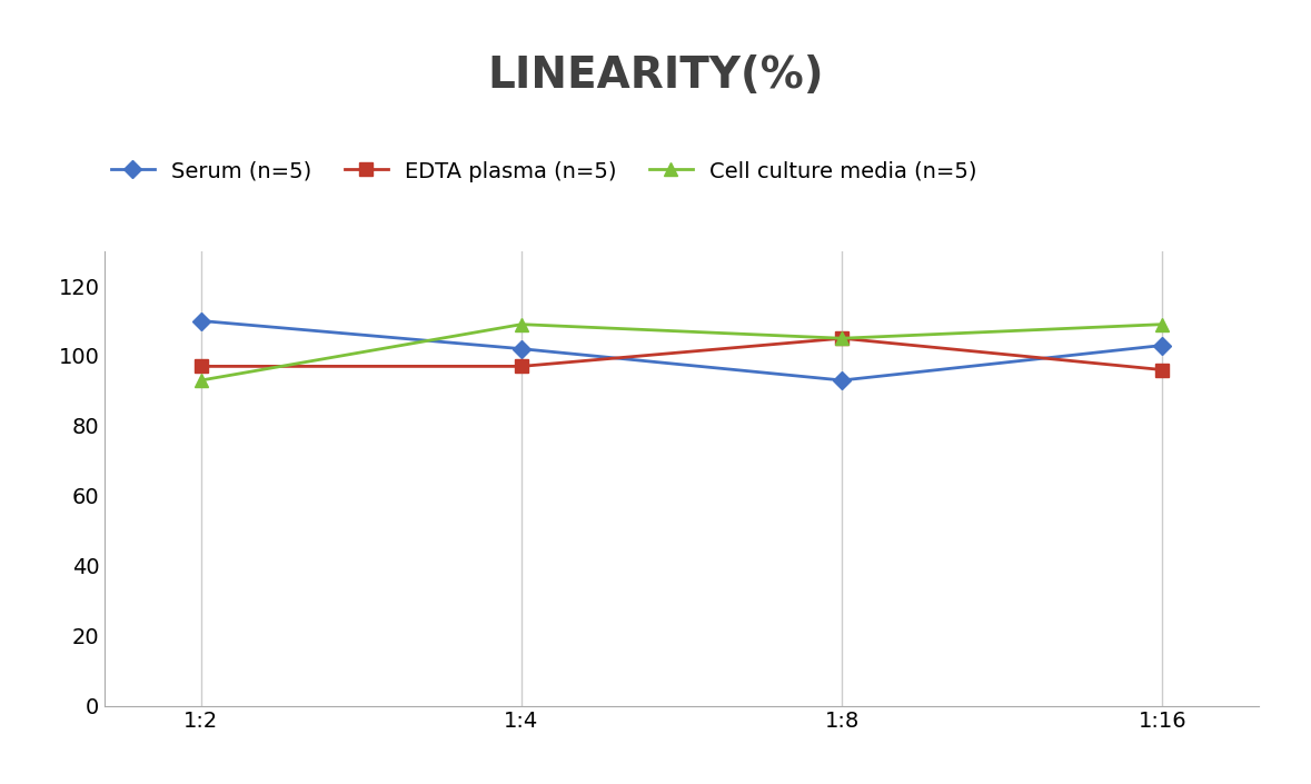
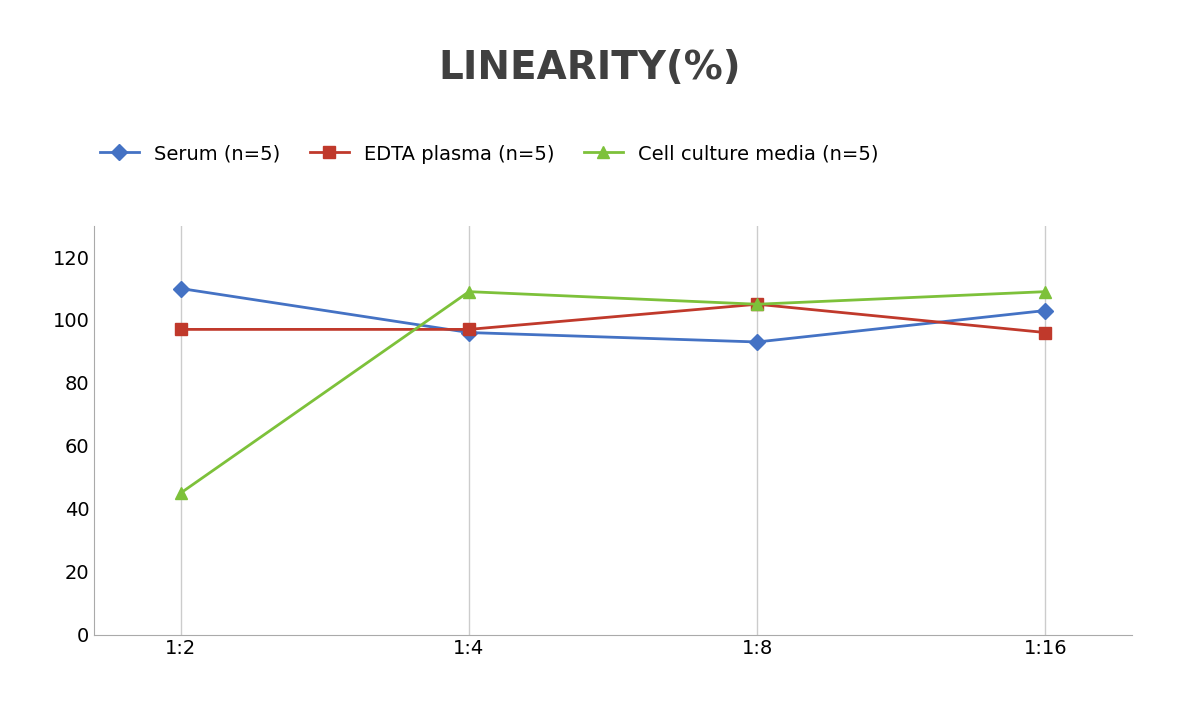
Cell culture media (n=5)/1:2: 93 -> 45
Serum (n=5)/1:4: 102 -> 96
